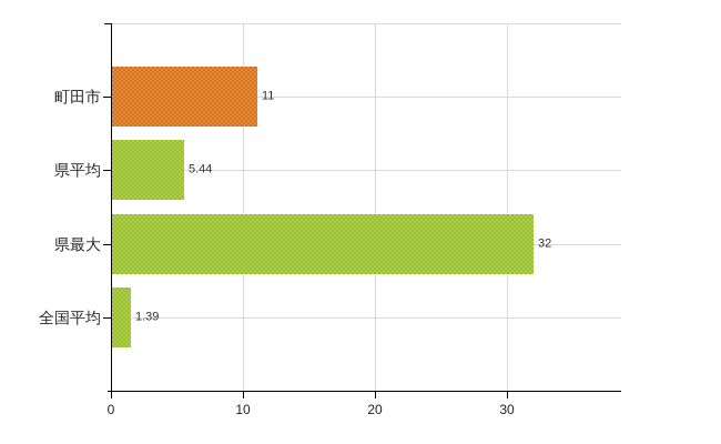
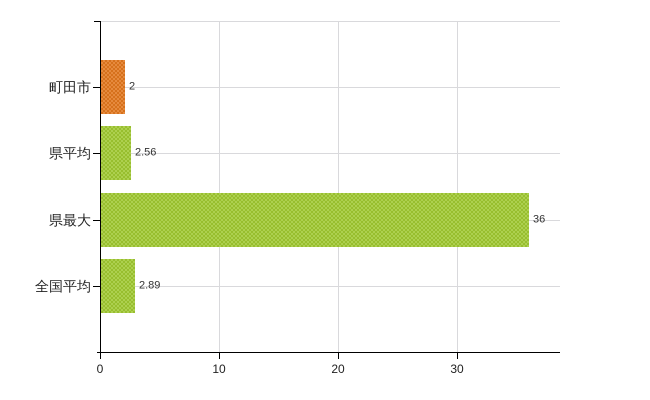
町田市: 11 -> 2
県平均: 5.44 -> 2.56
県最大: 32 -> 36
全国平均: 1.39 -> 2.89
